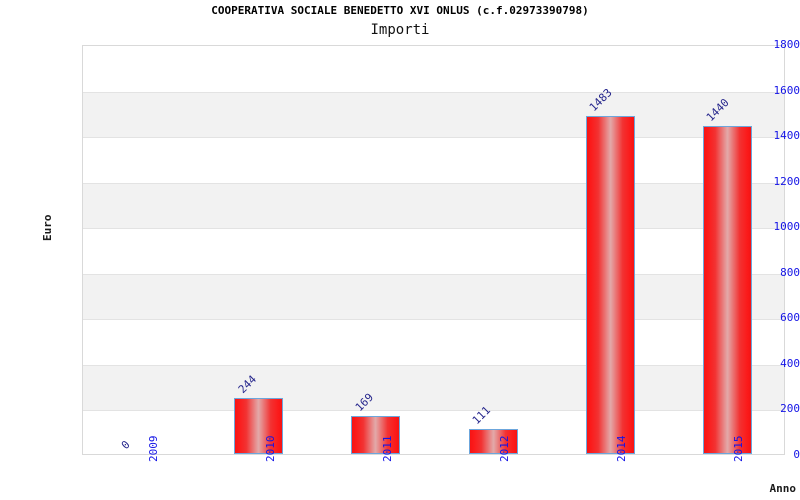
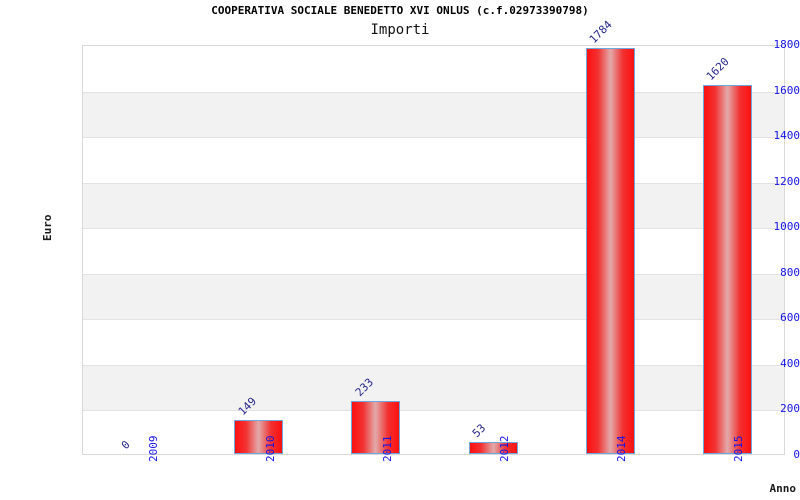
2010: 244 -> 149
2011: 169 -> 233
2012: 111 -> 53
2014: 1483 -> 1784
2015: 1440 -> 1620
